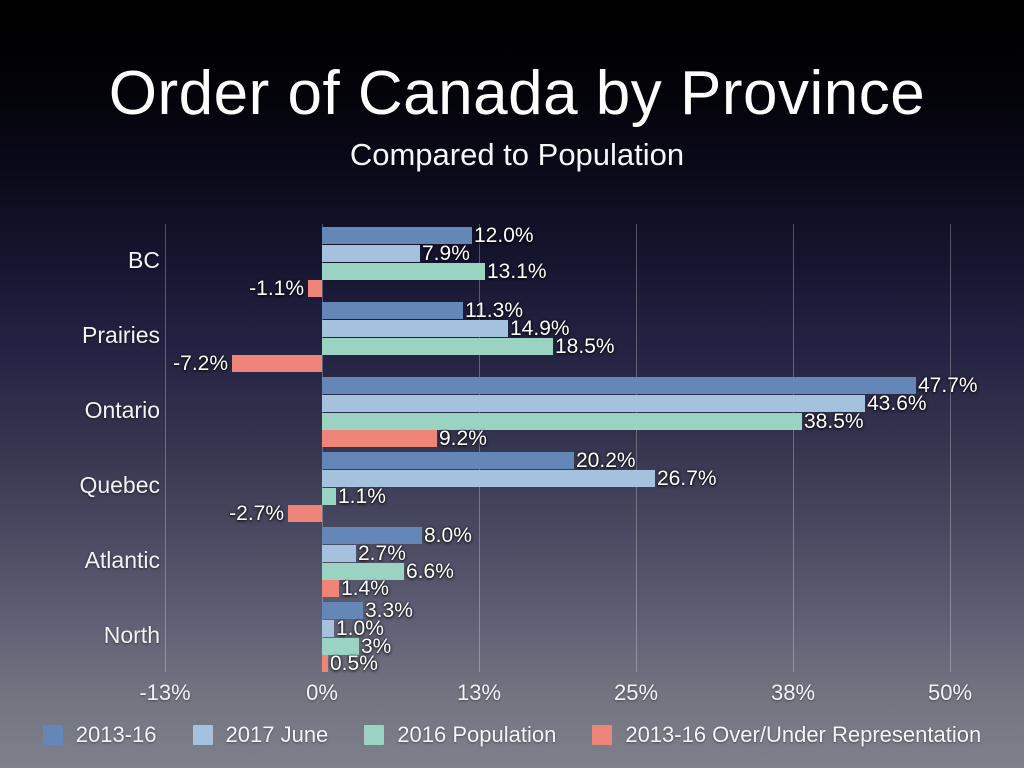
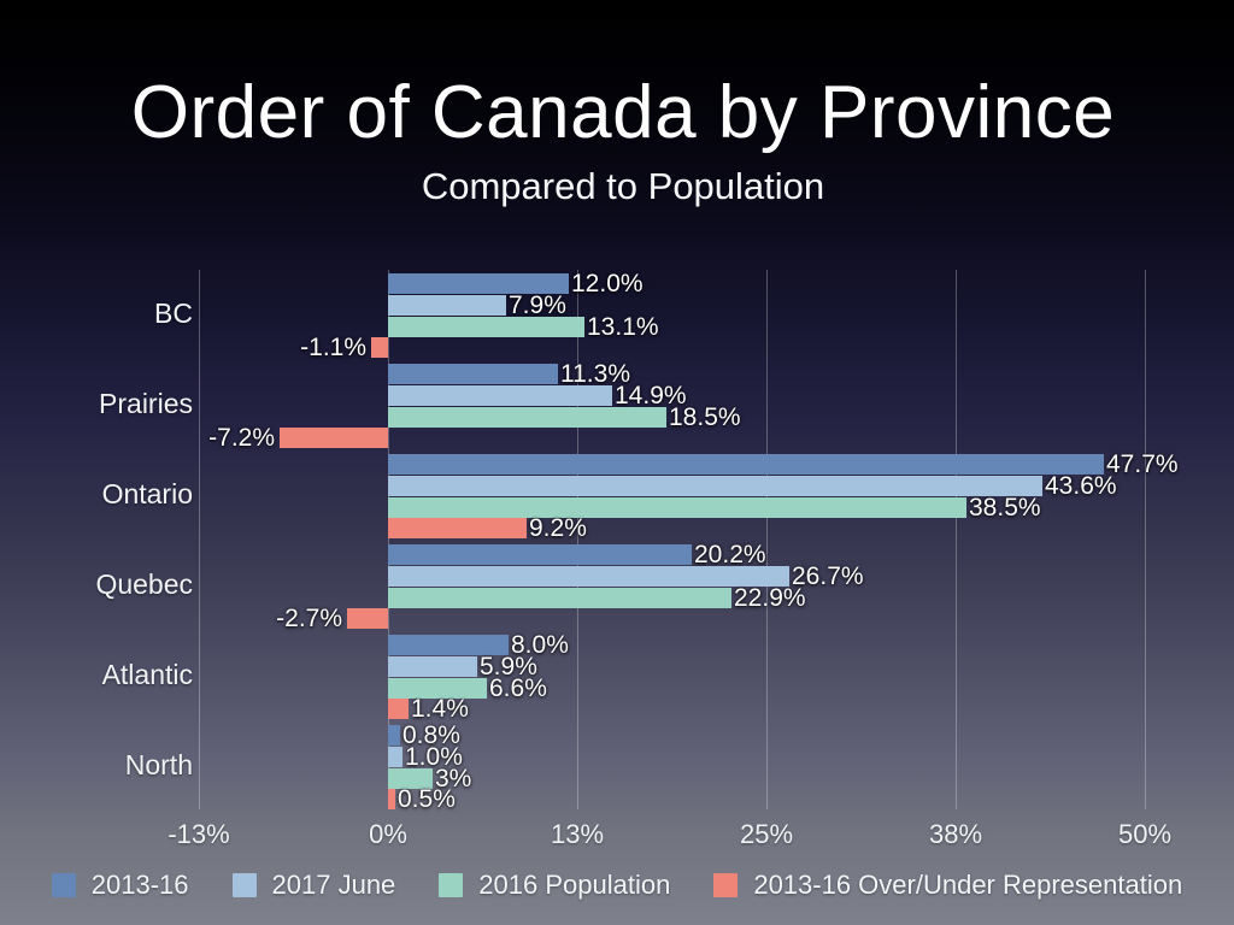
2016 Population/Quebec: 1.1% -> 22.9%
2017 June/Atlantic: 2.7% -> 5.9%
2013-16/North: 3.3% -> 0.8%
